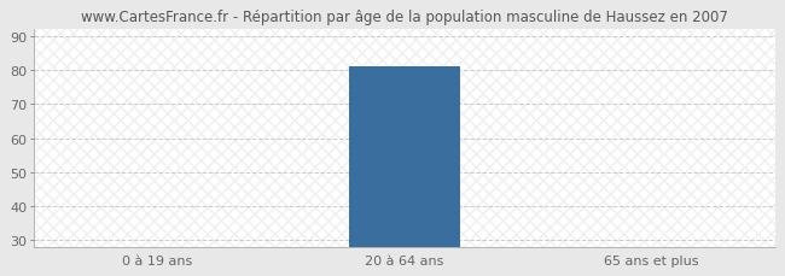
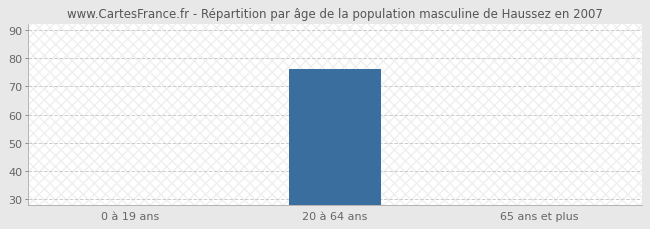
20 à 64 ans: 81 -> 76
